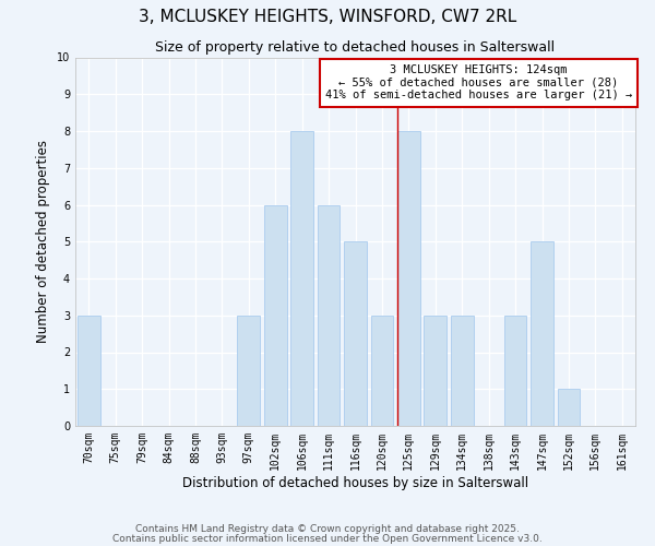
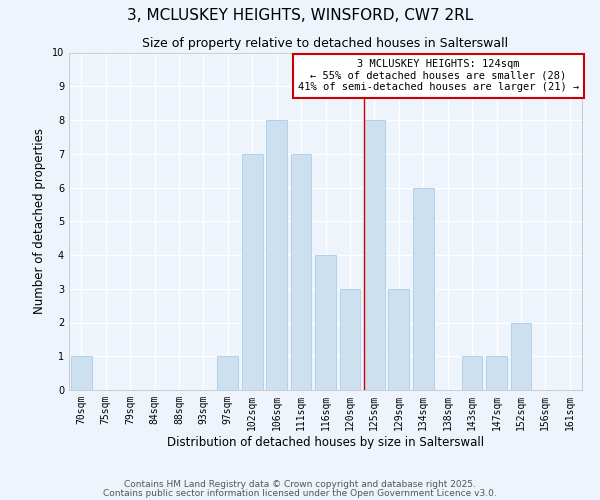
70sqm: 3 -> 1
97sqm: 3 -> 1
102sqm: 6 -> 7
111sqm: 6 -> 7
116sqm: 5 -> 4
134sqm: 3 -> 6
143sqm: 3 -> 1
147sqm: 5 -> 1
152sqm: 1 -> 2
